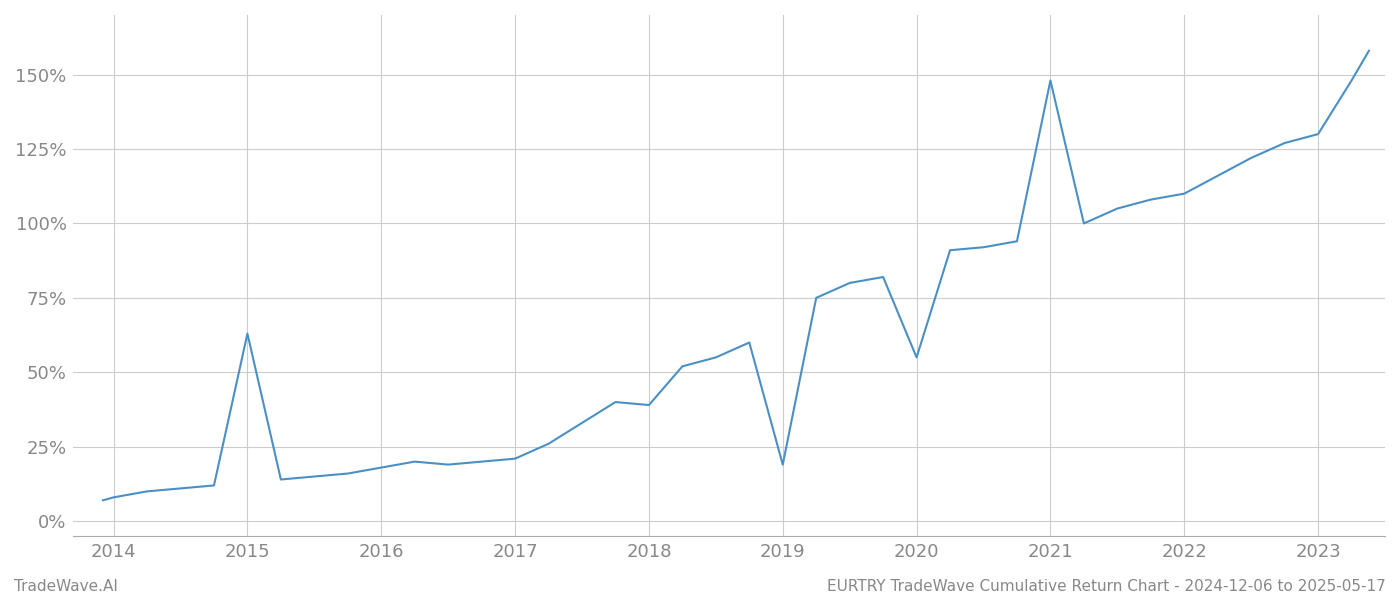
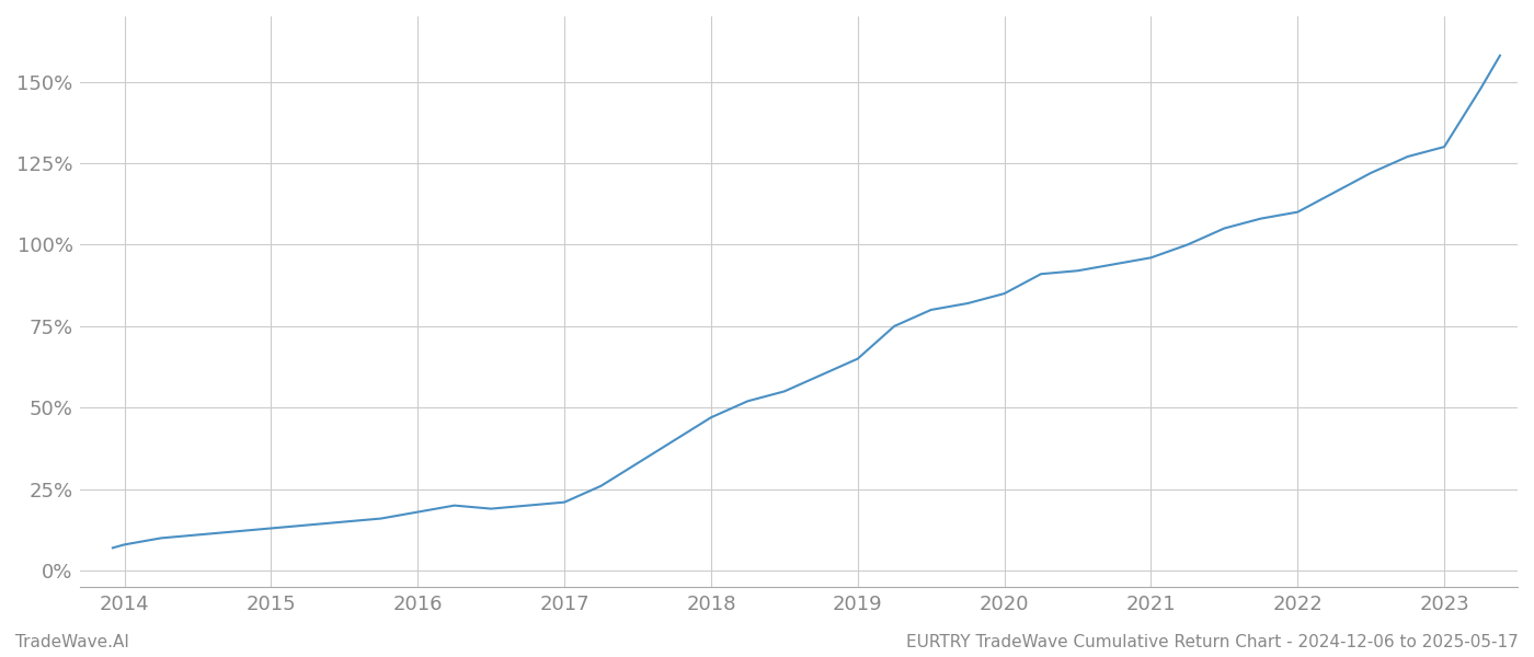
2015: 63% -> 13%
2018: 39% -> 47%
2019: 19% -> 65%
2020: 55% -> 85%
2021: 148% -> 96%
